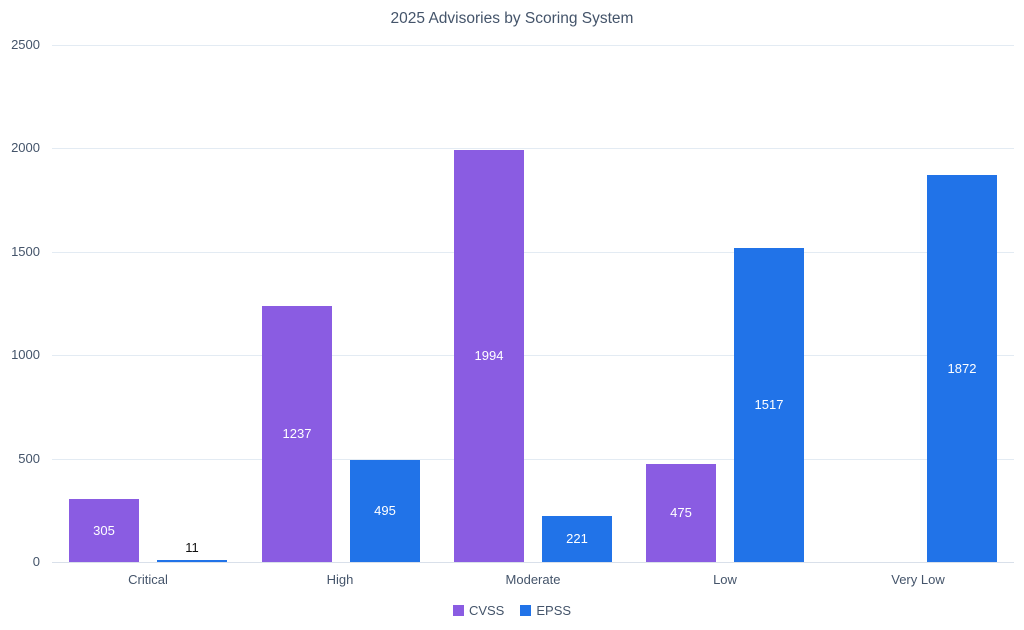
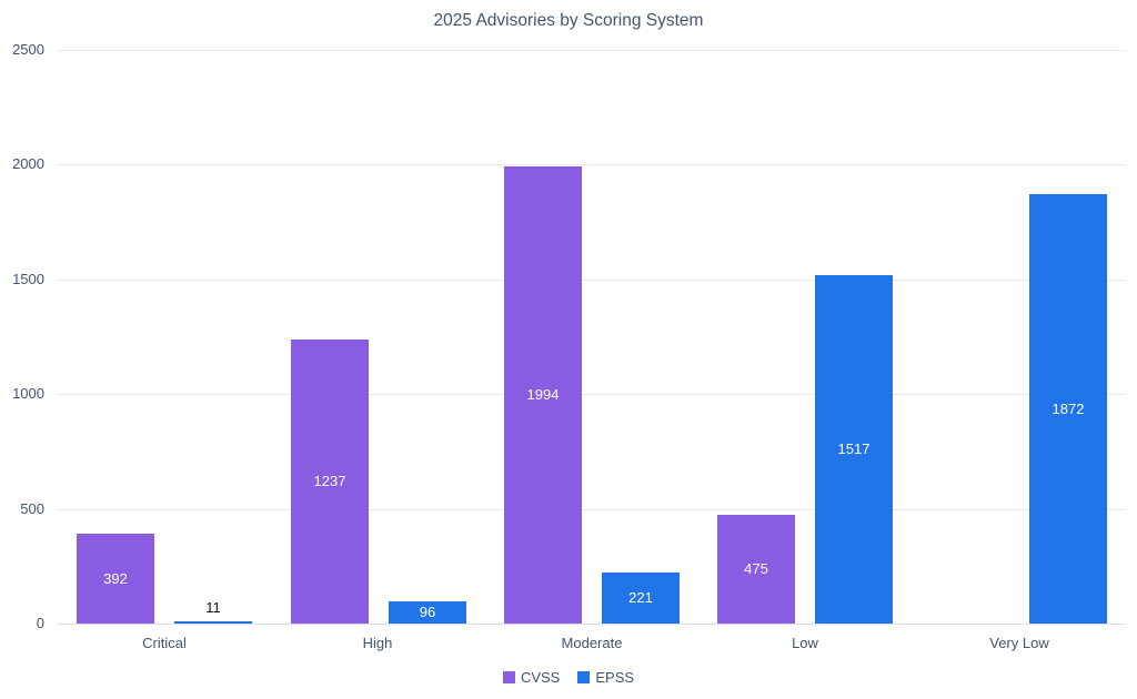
CVSS/Critical: 305 -> 392
EPSS/High: 495 -> 96
